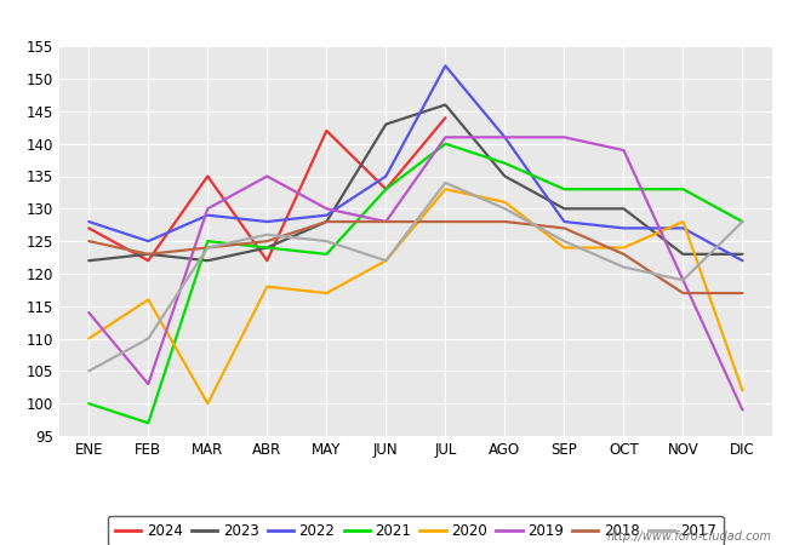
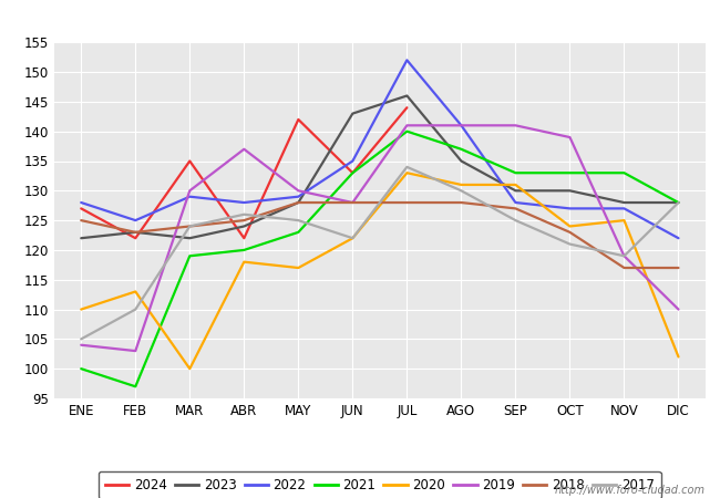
2019/ENE: 114 -> 104
2020/FEB: 116 -> 113
2021/MAR: 125 -> 119
2021/ABR: 124 -> 120
2019/ABR: 135 -> 137
2020/SEP: 124 -> 131
2023/NOV: 123 -> 128
2020/NOV: 128 -> 125
2023/DIC: 123 -> 128
2019/DIC: 99 -> 110
